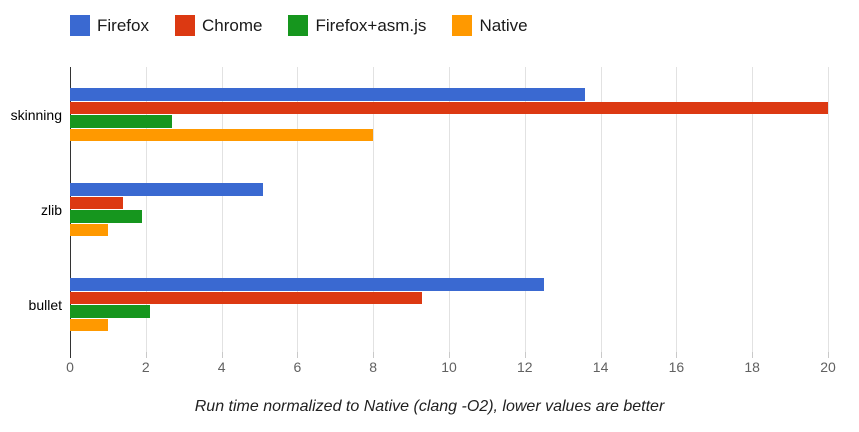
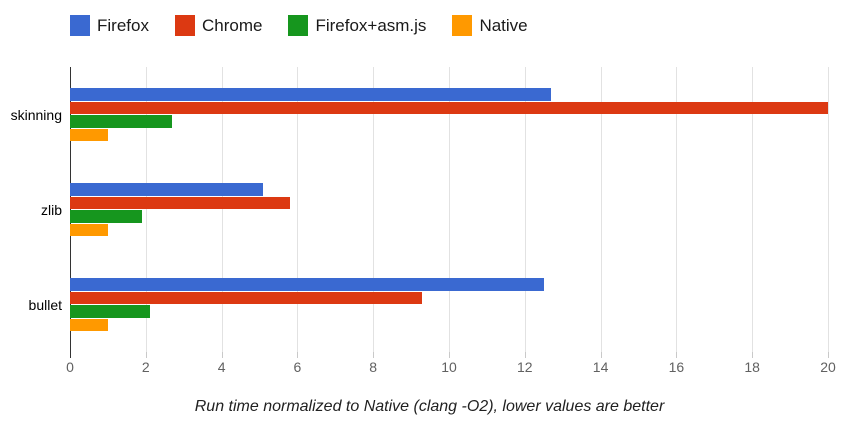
Firefox/skinning: 13.6 -> 12.7
Native/skinning: 8 -> 1
Chrome/zlib: 1.4 -> 5.8
